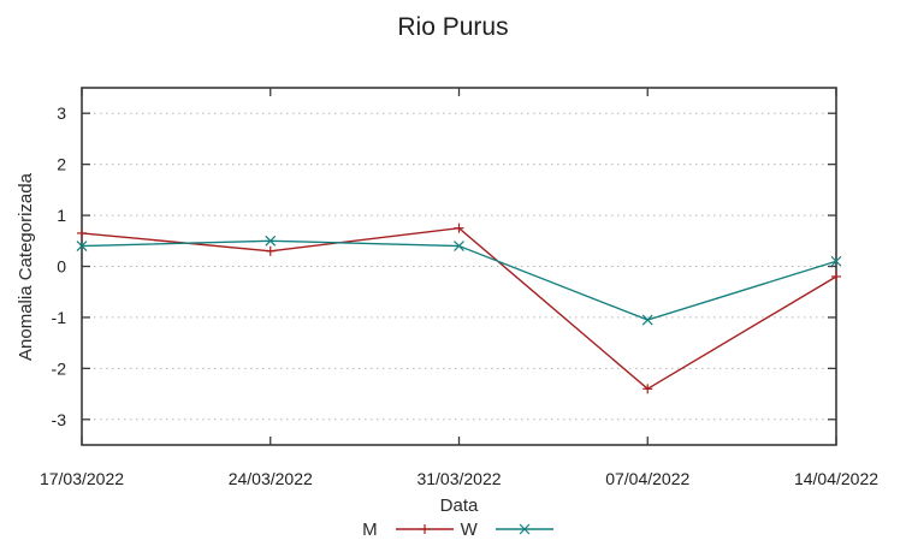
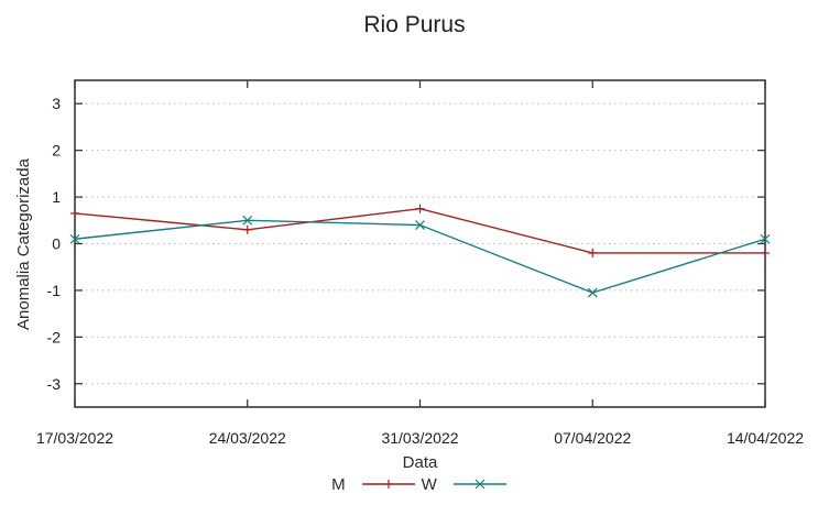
W/17/03/2022: 0.4 -> 0.1
M/07/04/2022: -2.4 -> -0.2
